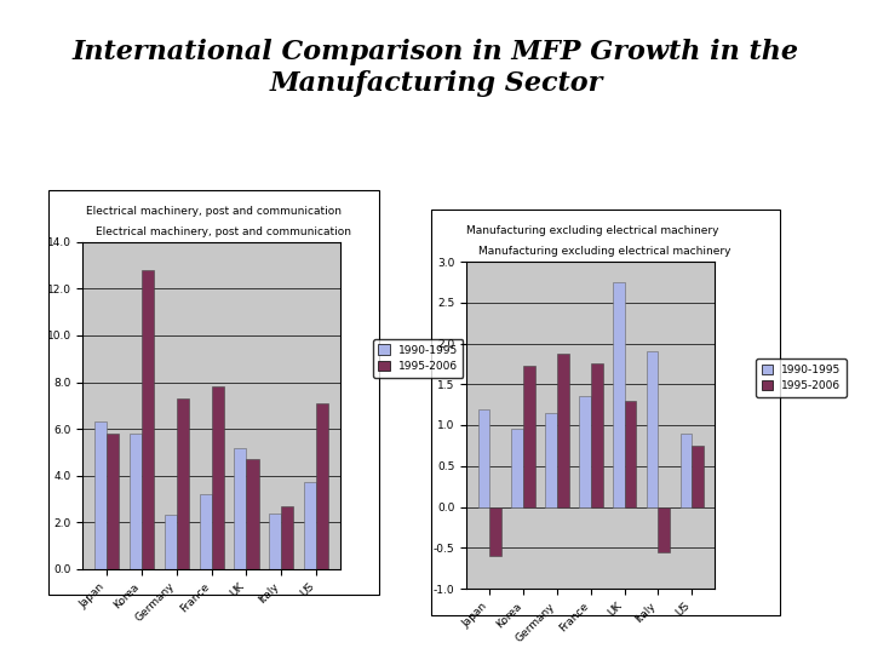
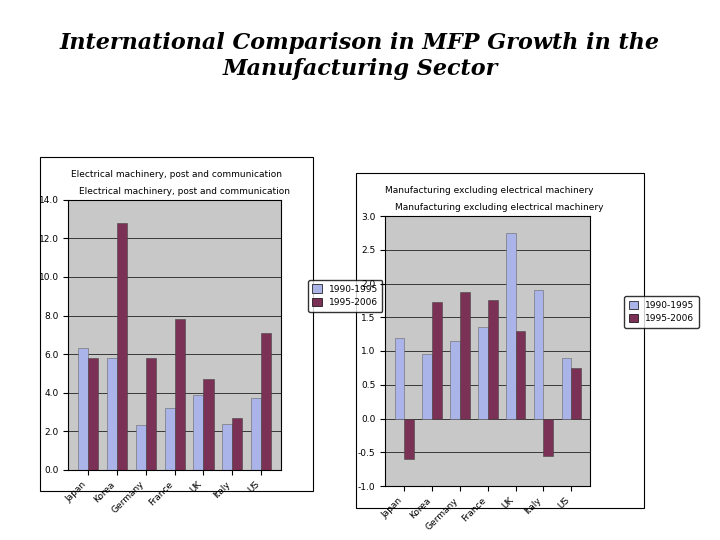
Electrical machinery, post and communication/1995-2006/Germany: 7.3 -> 5.8
Electrical machinery, post and communication/1990-1995/UK: 5.2 -> 3.9
